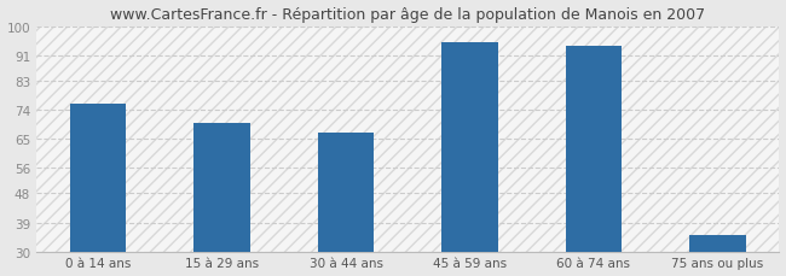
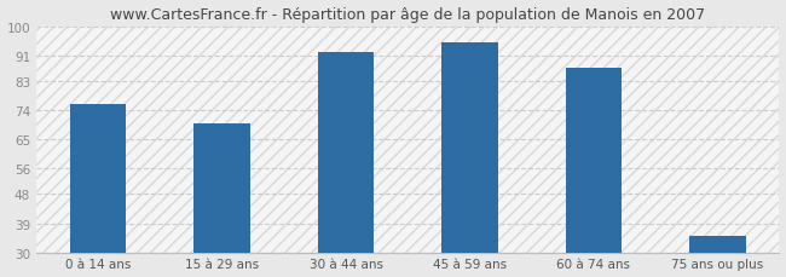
30 à 44 ans: 67 -> 92
60 à 74 ans: 94 -> 87
